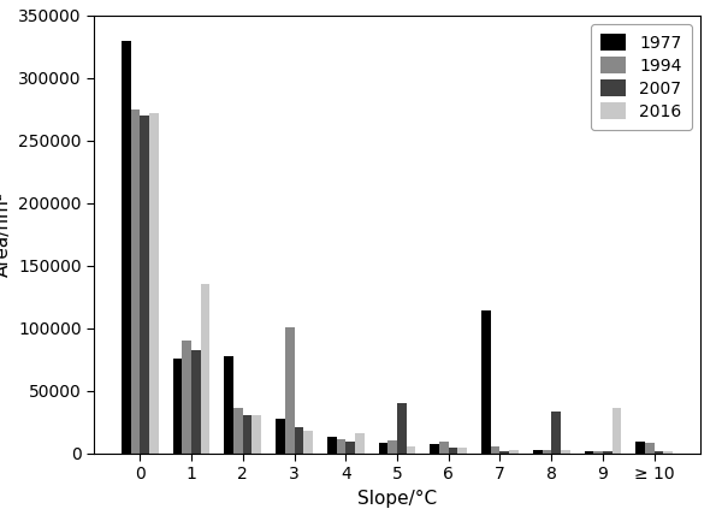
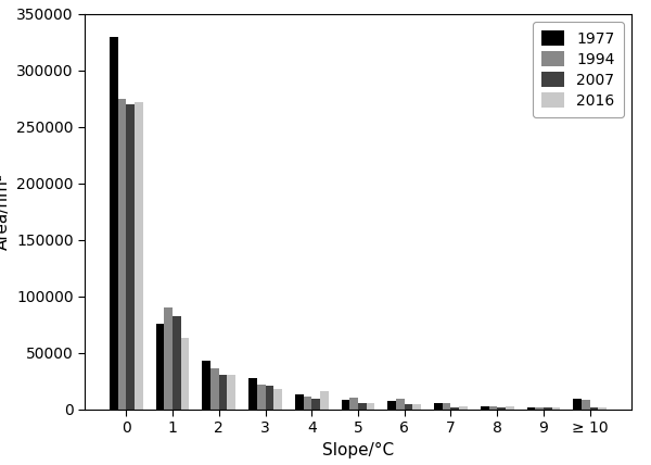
2016/1: 135000 -> 63000
1977/2: 78000 -> 43000
1994/3: 101000 -> 22000
2007/5: 40000 -> 5000
1977/7: 114000 -> 5000
2007/8: 33000 -> 2000
2016/9: 36000 -> 2000
